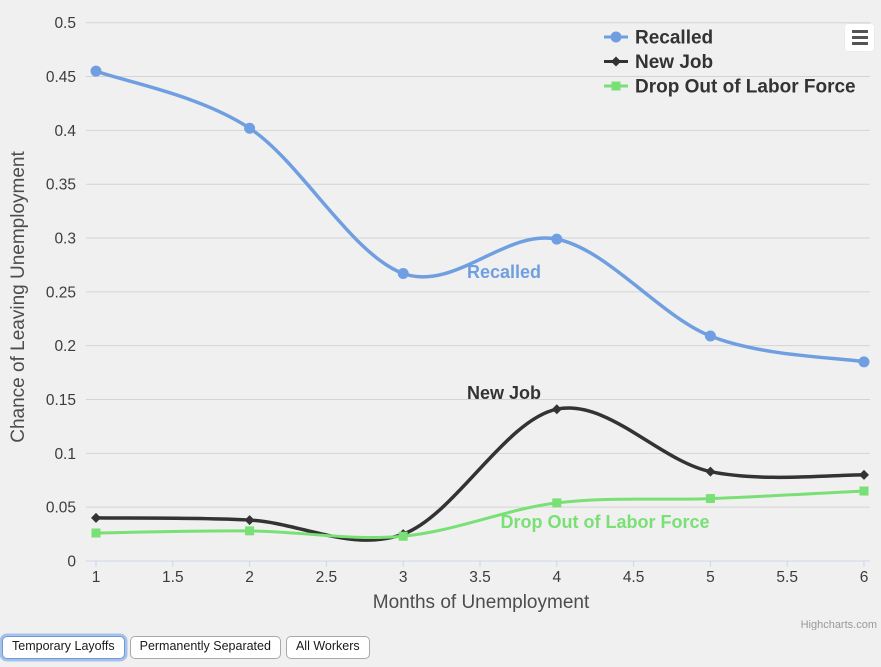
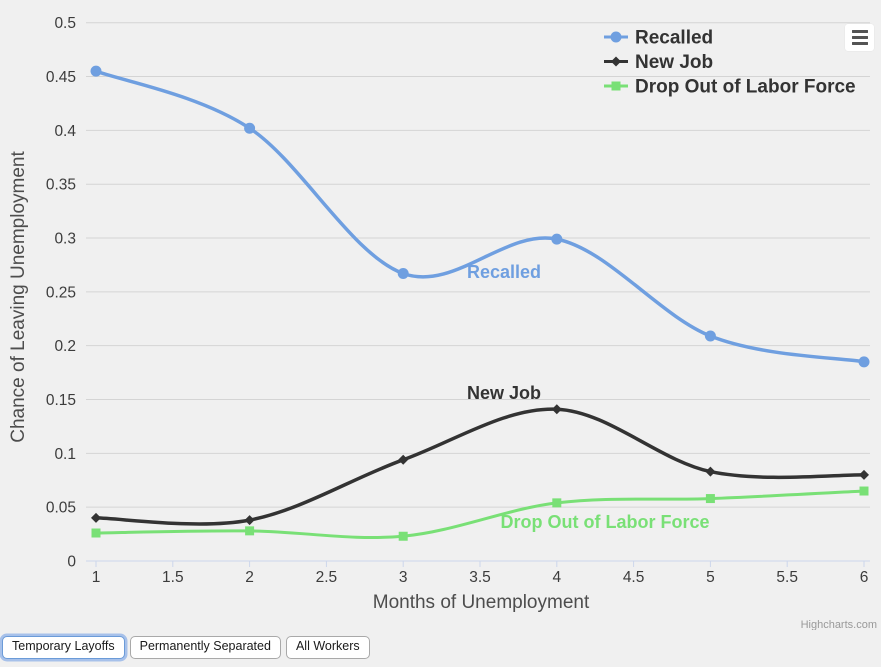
New Job/3: 0.025 -> 0.094
